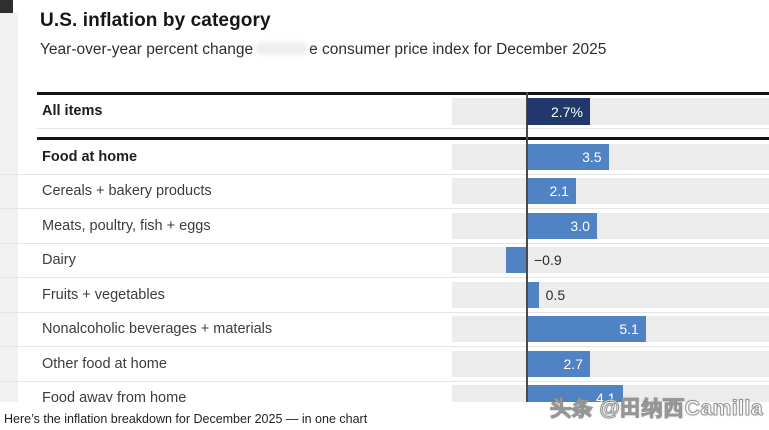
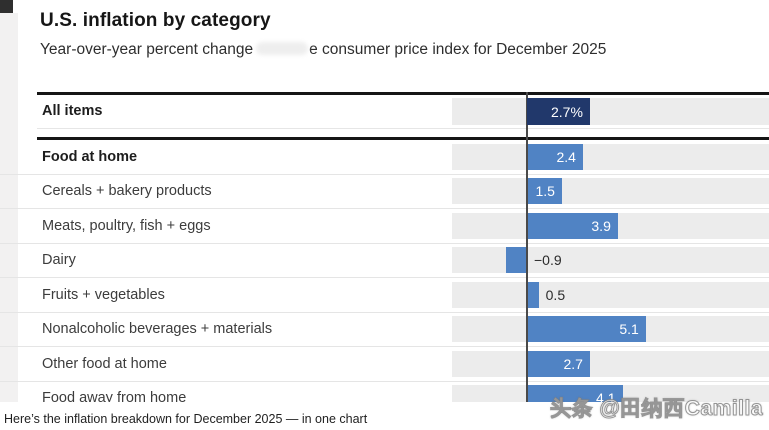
Food at home: 3.5 -> 2.4
Cereals + bakery products: 2.1 -> 1.5
Meats, poultry, fish + eggs: 3.0 -> 3.9
